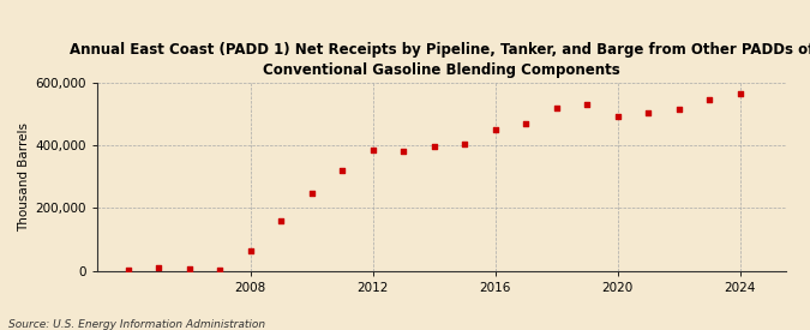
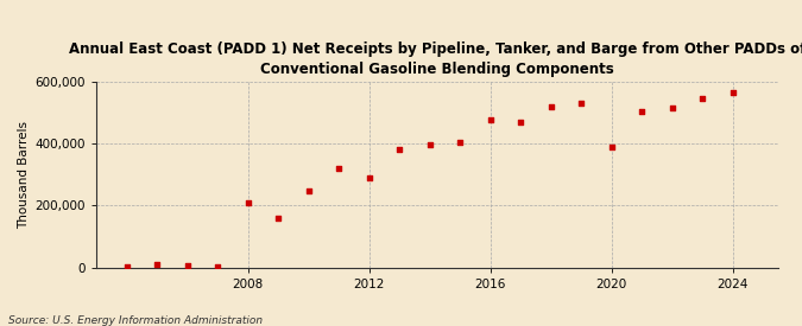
2008: 65,000 -> 210,000
2012: 385,000 -> 290,000
2016: 450,000 -> 475,000
2020: 490,000 -> 390,000
